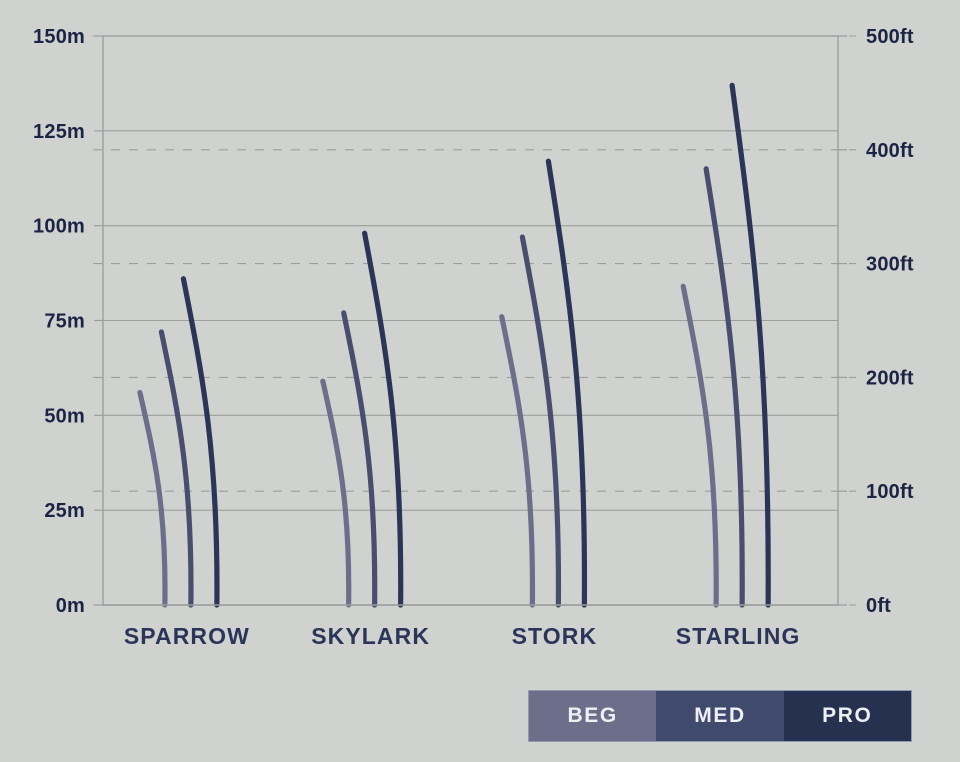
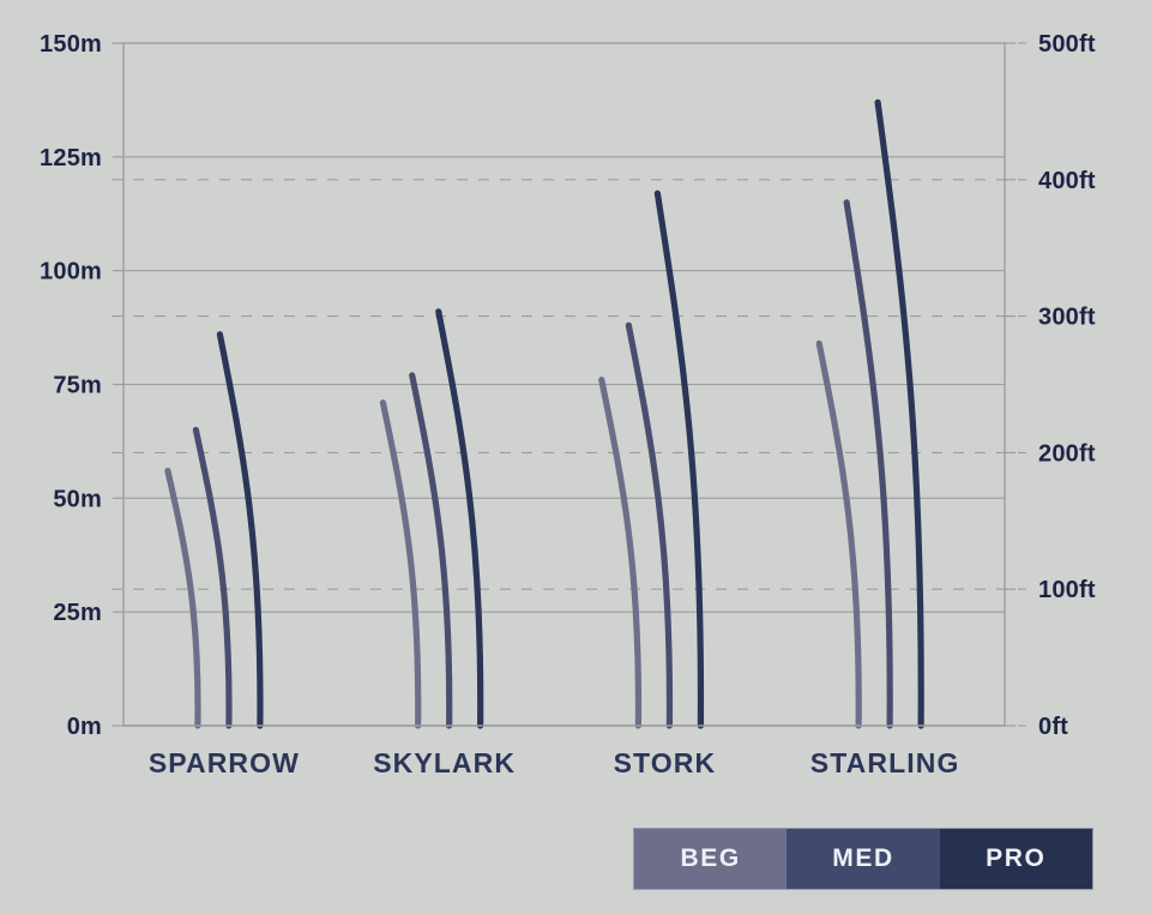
MED/SPARROW: 72m -> 65m
BEG/SKYLARK: 59m -> 71m
PRO/SKYLARK: 98m -> 91m
MED/STORK: 97m -> 88m
